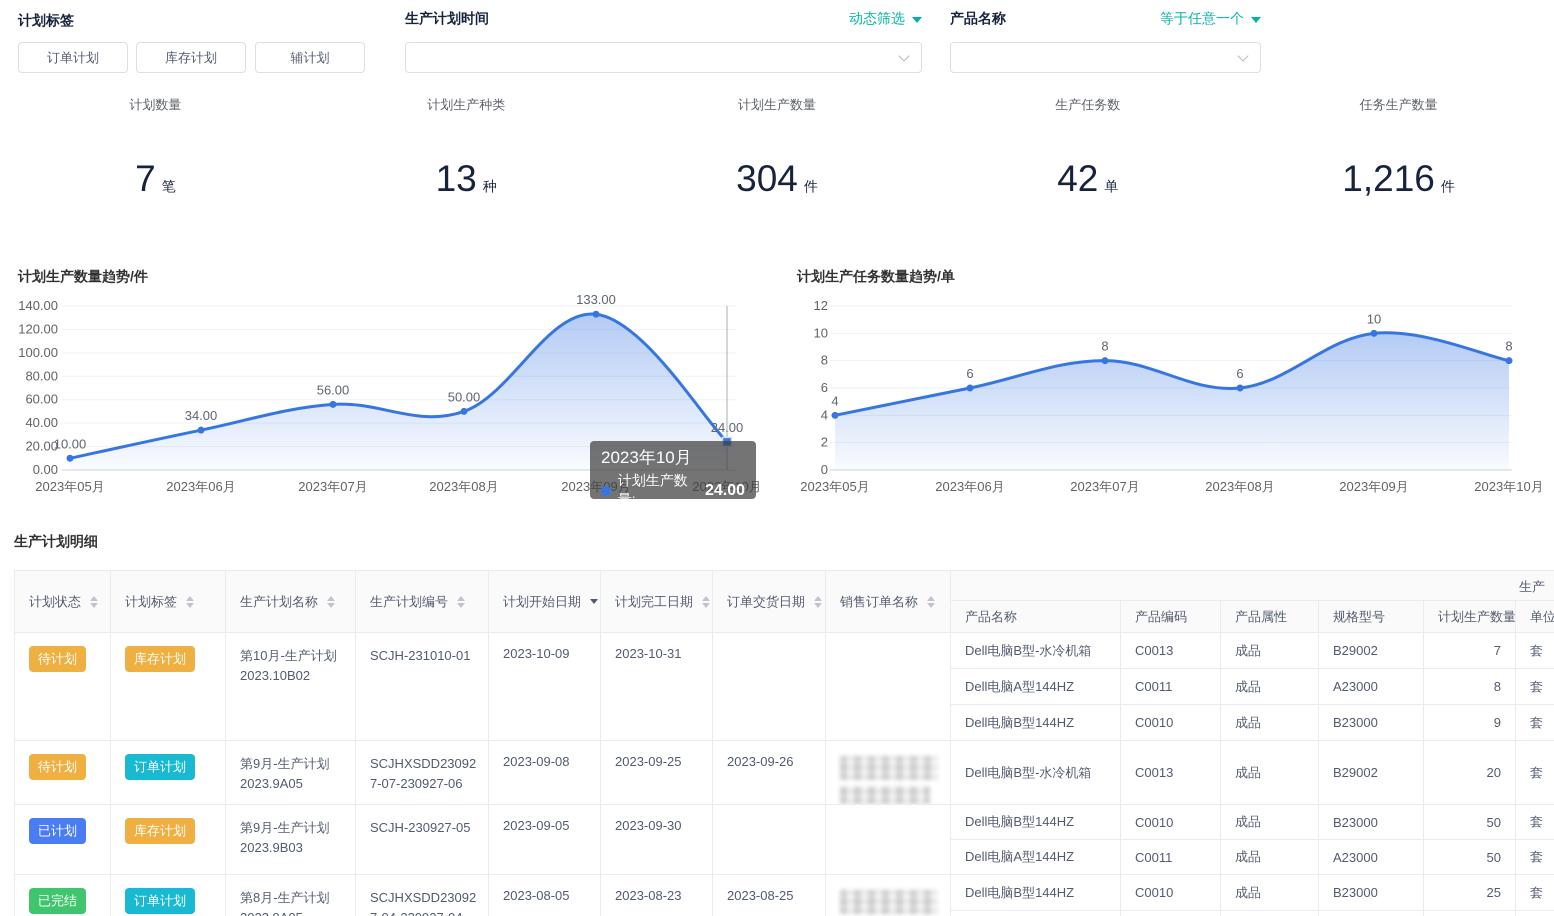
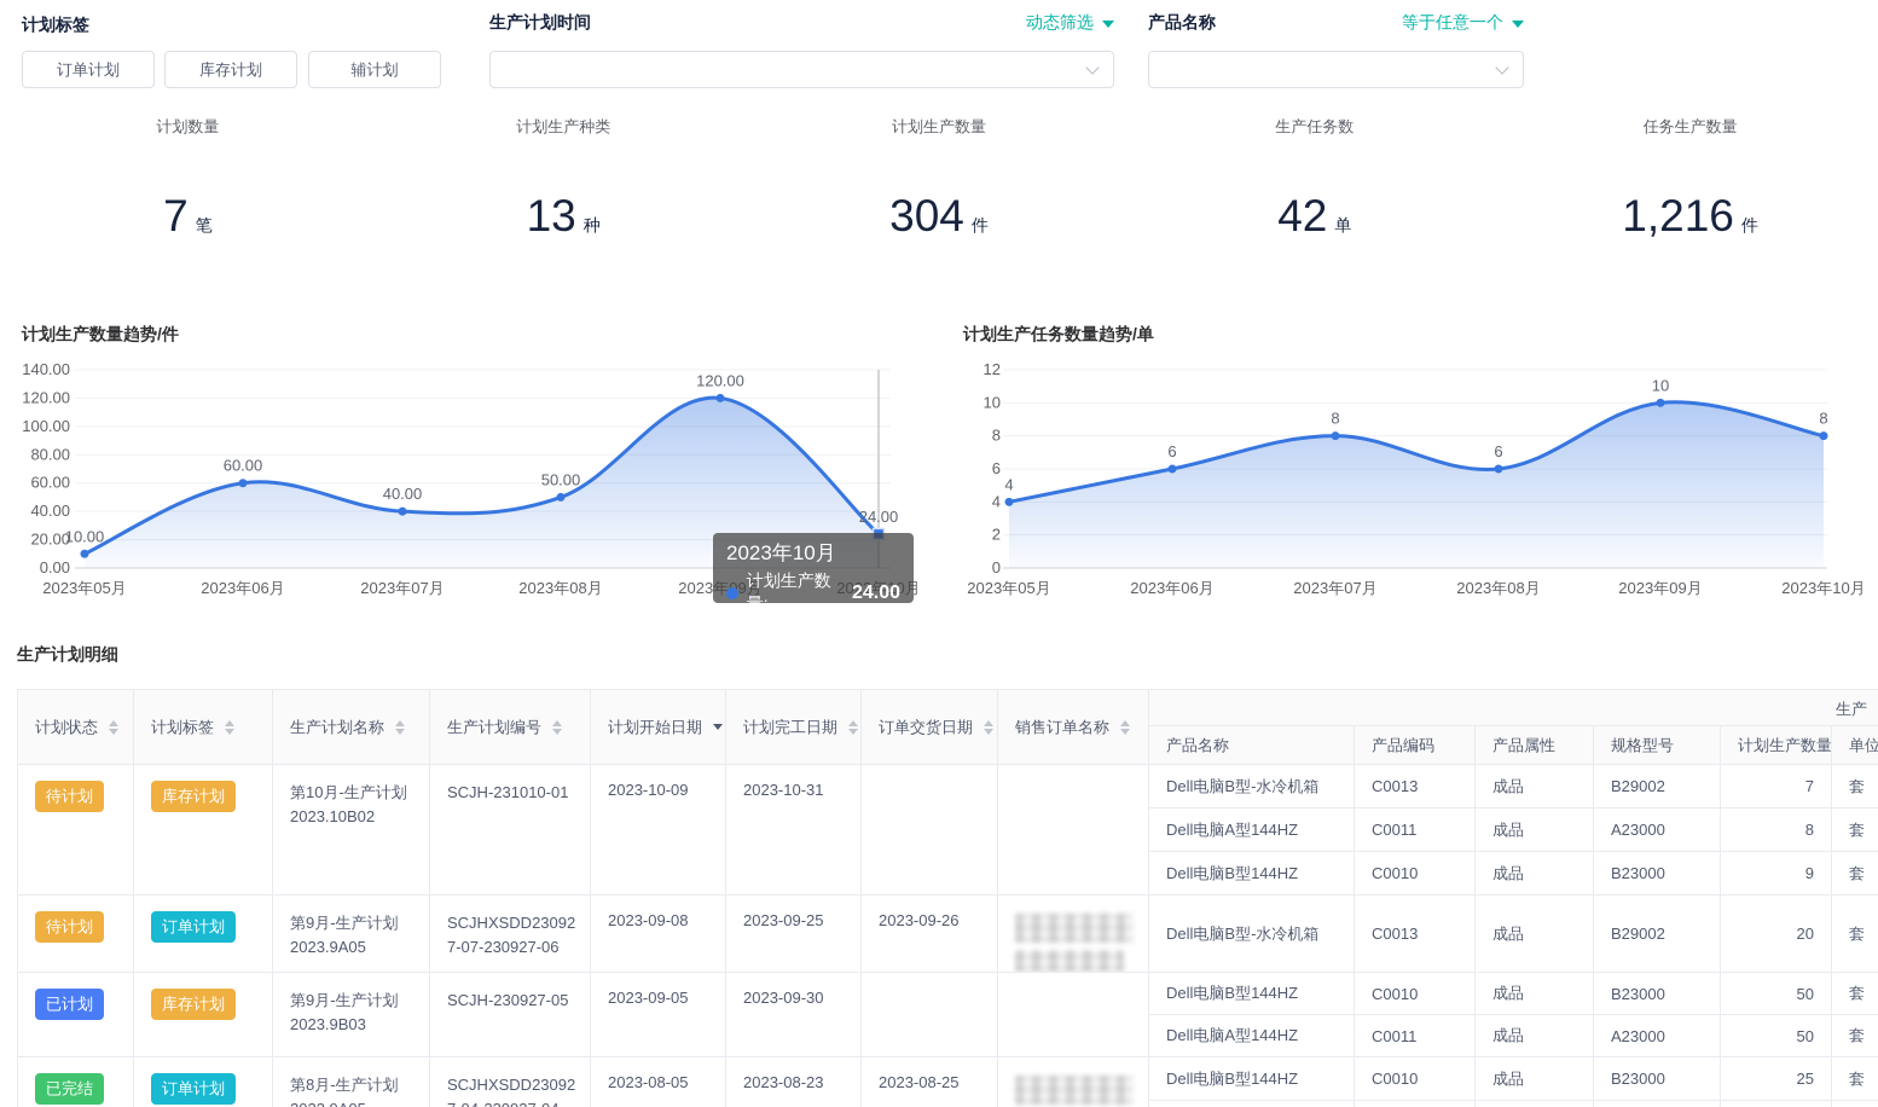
计划生产数量趋势/件/2023年06月: 34.00 -> 60.00
计划生产数量趋势/件/2023年07月: 56.00 -> 40.00
计划生产数量趋势/件/2023年09月: 133.00 -> 120.00
